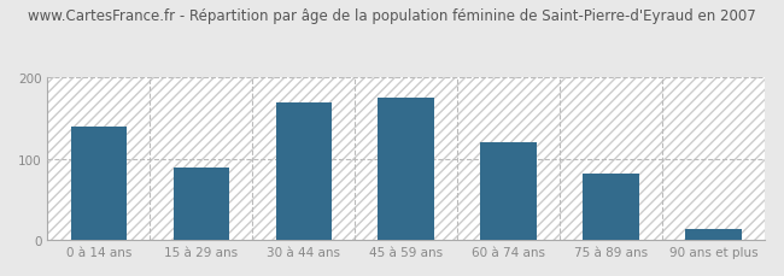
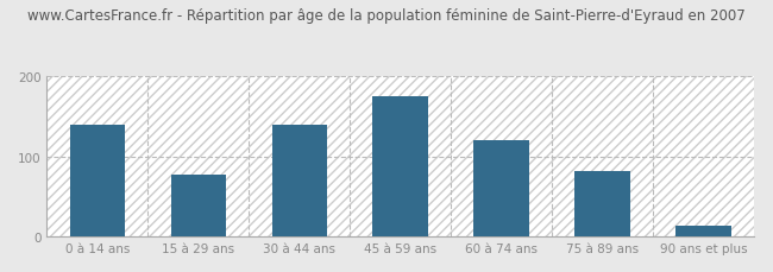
15 à 29 ans: 90 -> 78
30 à 44 ans: 170 -> 140
